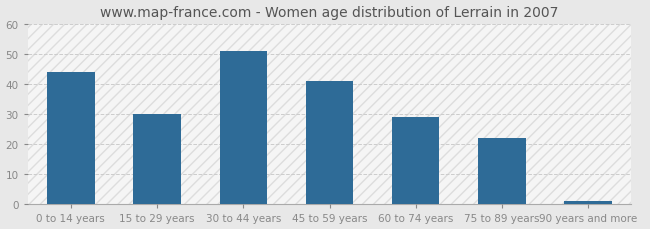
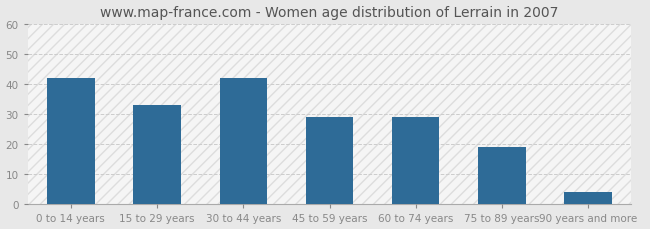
0 to 14 years: 44 -> 42
15 to 29 years: 30 -> 33
30 to 44 years: 51 -> 42
45 to 59 years: 41 -> 29
75 to 89 years: 22 -> 19
90 years and more: 1 -> 4
